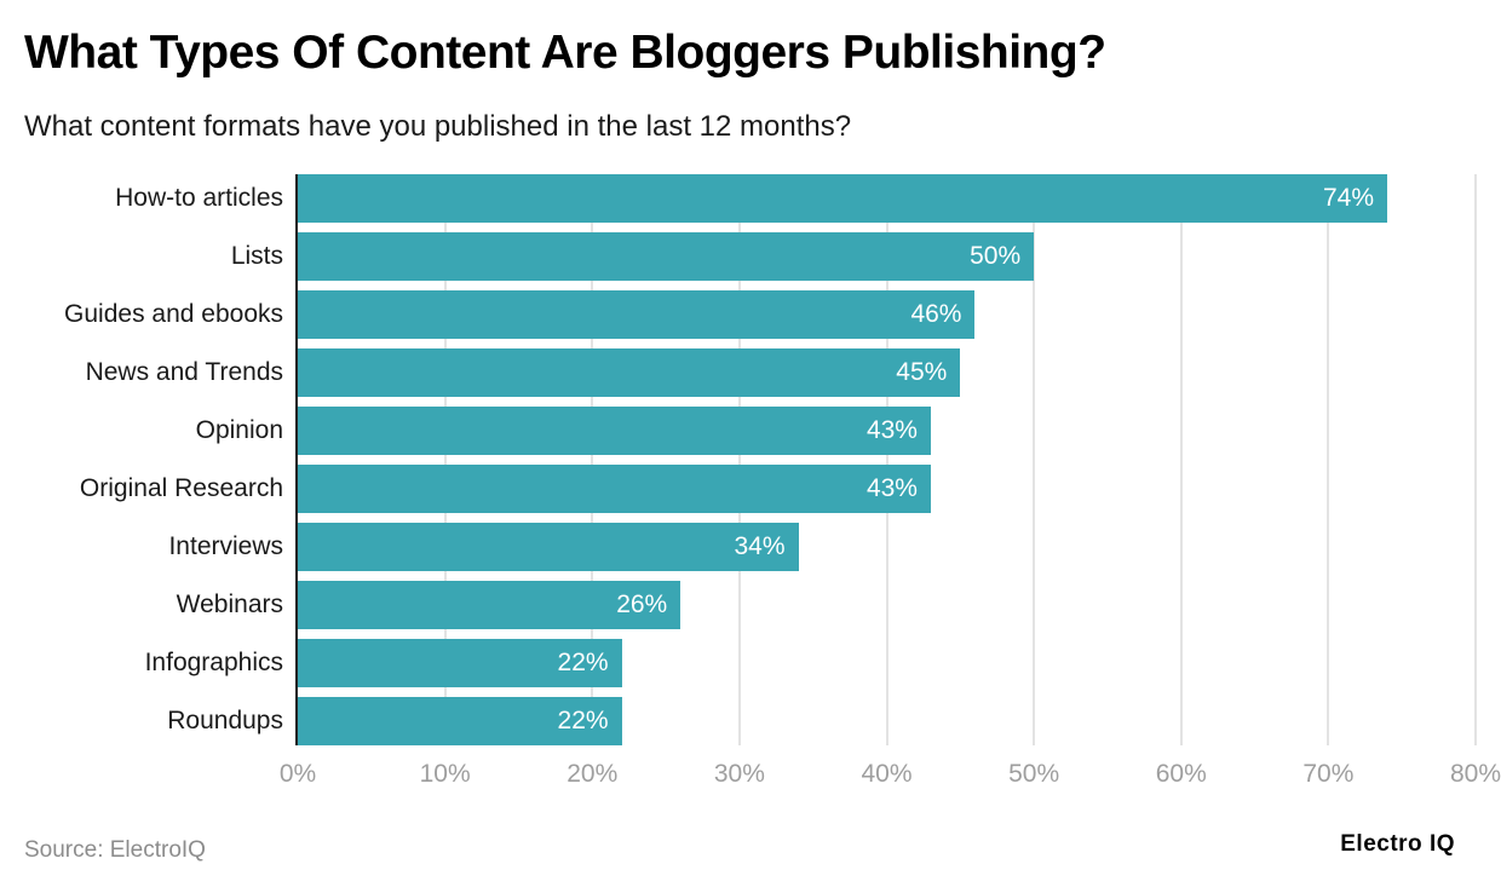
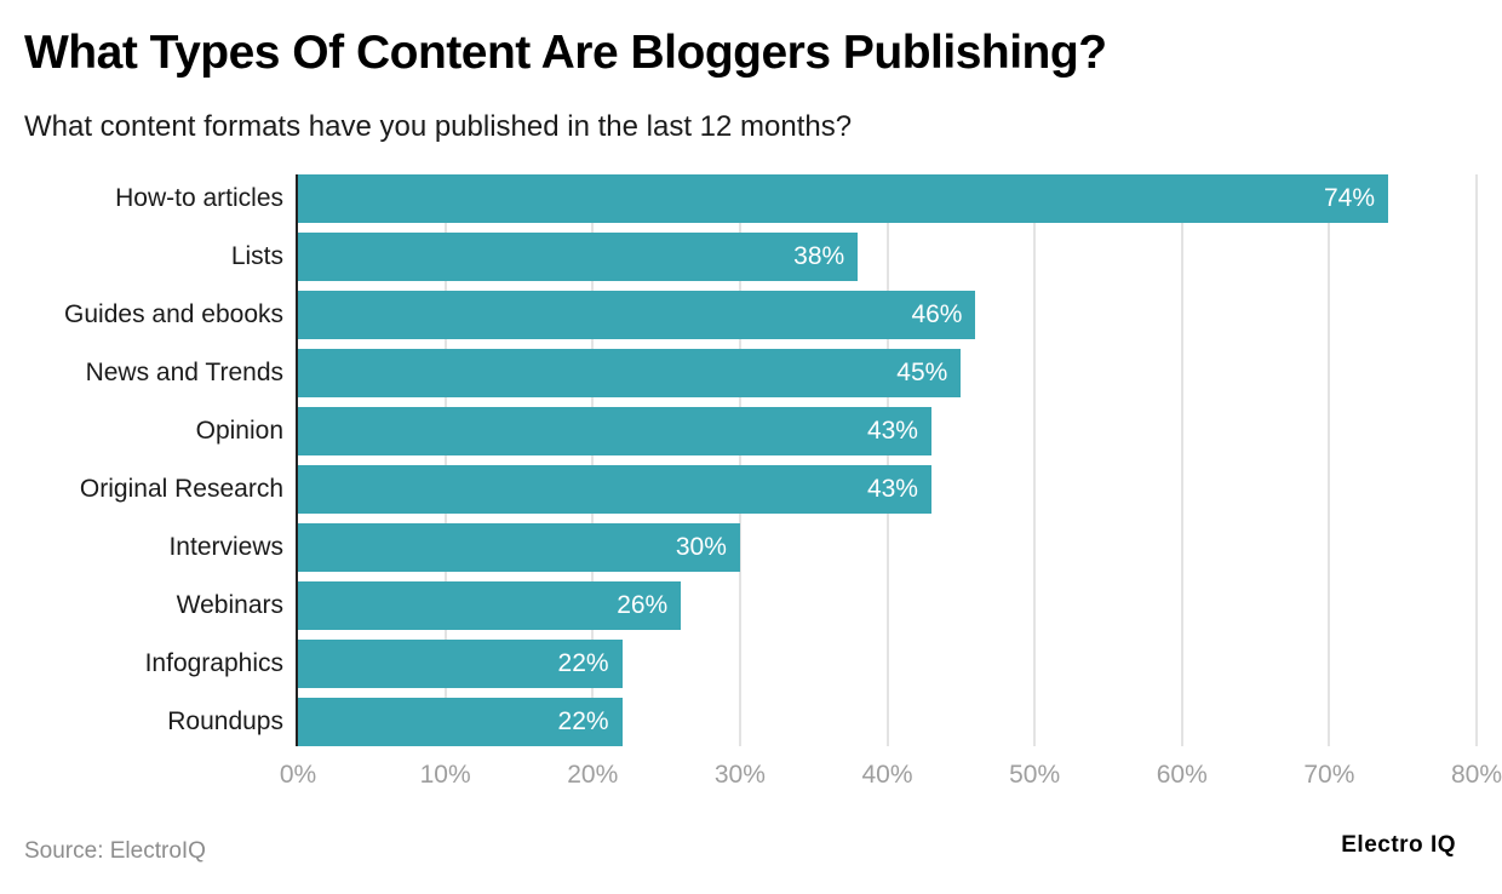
Lists: 50% -> 38%
Interviews: 34% -> 30%
